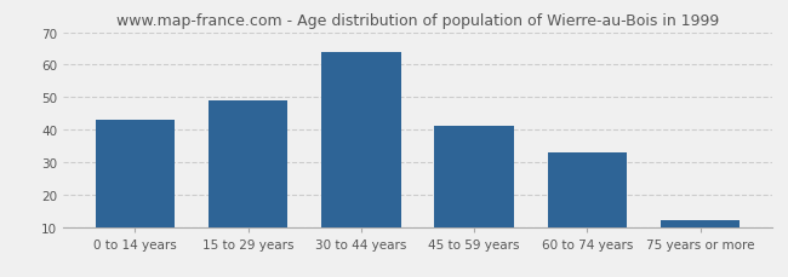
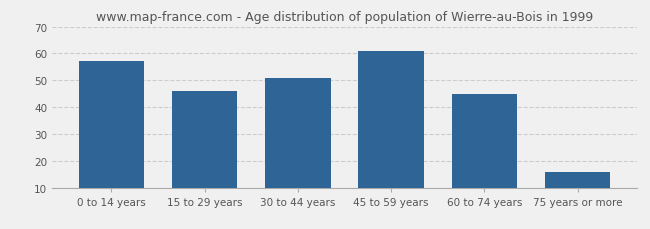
0 to 14 years: 43 -> 57
15 to 29 years: 49 -> 46
30 to 44 years: 64 -> 51
45 to 59 years: 41 -> 61
60 to 74 years: 33 -> 45
75 years or more: 12 -> 16
